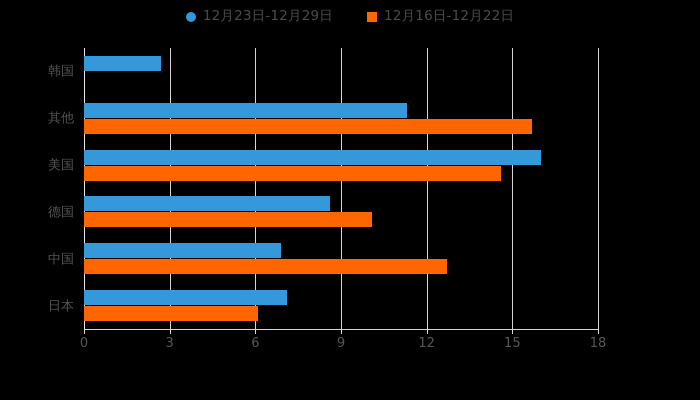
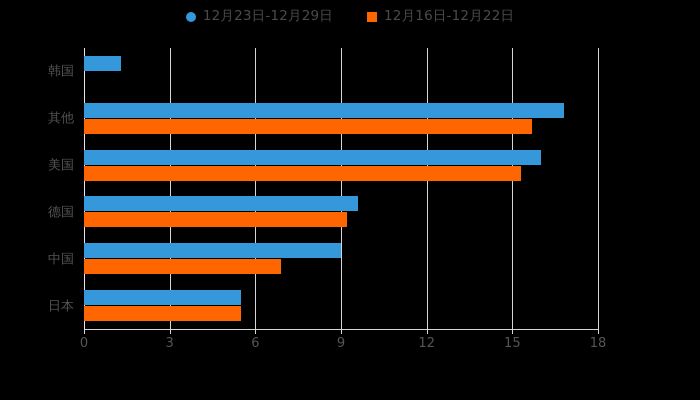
12月23日-12月29日/日本: 7.1 -> 5.5
12月16日-12月22日/日本: 6.1 -> 5.5
12月23日-12月29日/中国: 6.9 -> 9.0
12月16日-12月22日/中国: 12.7 -> 6.9
12月23日-12月29日/德国: 8.6 -> 9.6
12月16日-12月22日/德国: 10.1 -> 9.2
12月16日-12月22日/美国: 14.6 -> 15.3
12月23日-12月29日/其他: 11.3 -> 16.8
12月23日-12月29日/韩国: 2.7 -> 1.3
